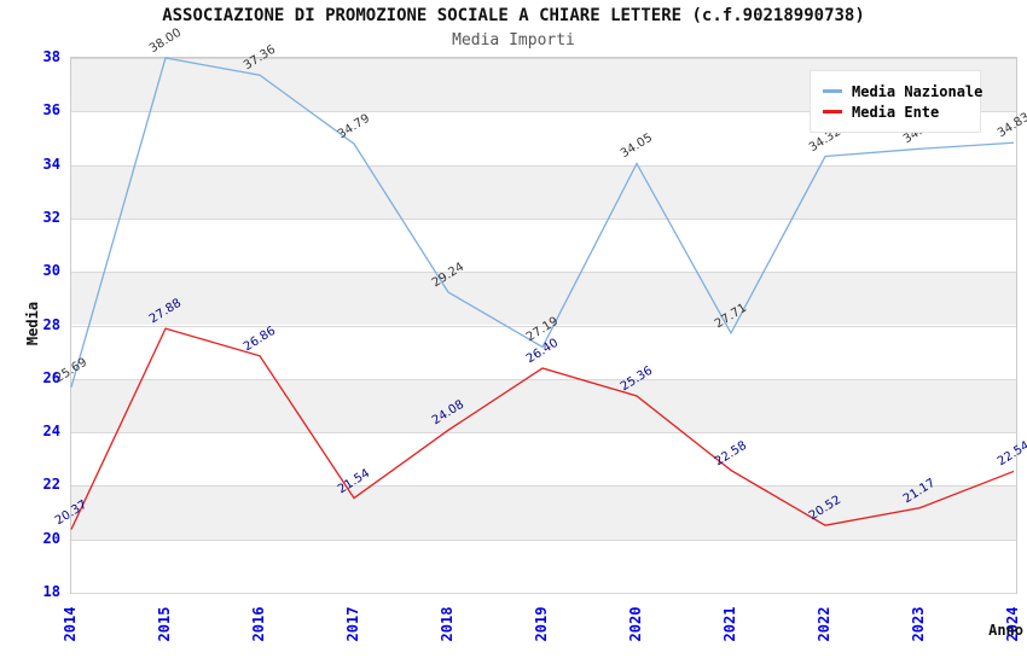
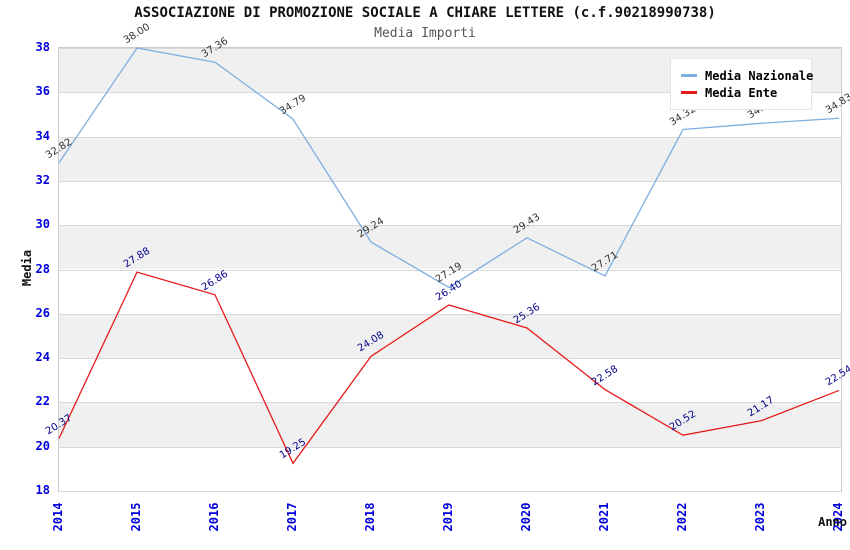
Media Nazionale/2014: 25.69 -> 32.82
Media Ente/2017: 21.54 -> 19.25
Media Nazionale/2020: 34.05 -> 29.43
